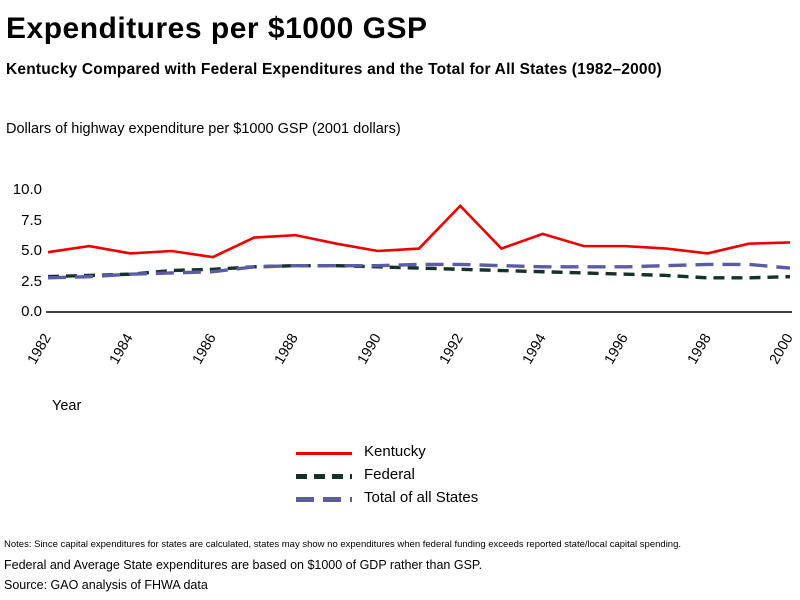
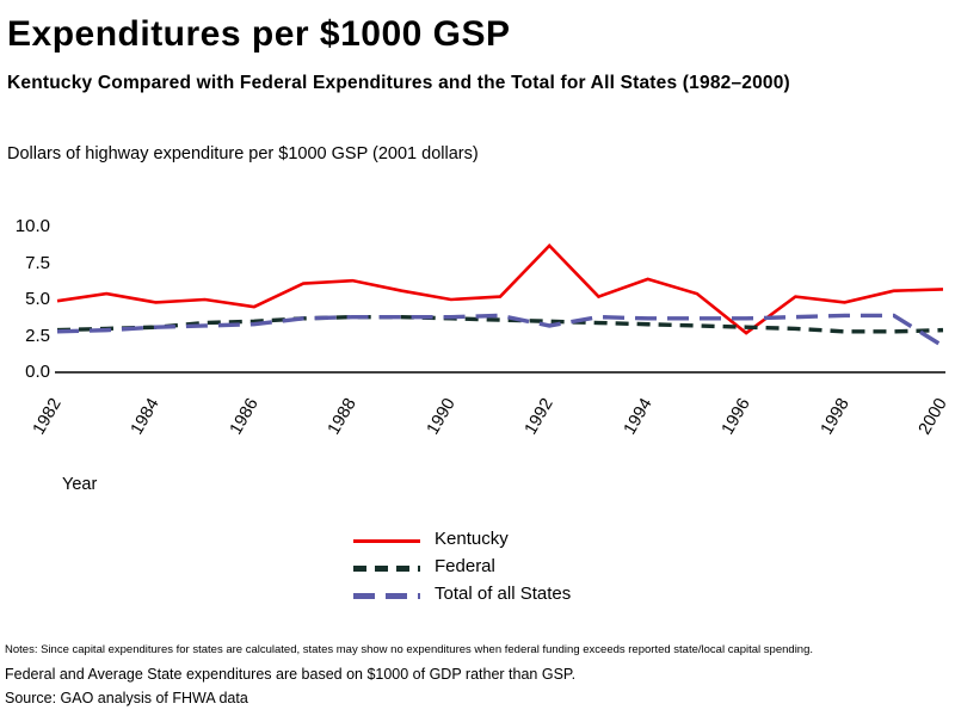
Total of all States/1992: 3.9 -> 3.2
Kentucky/1996: 5.4 -> 2.7
Total of all States/2000: 3.6 -> 1.8
